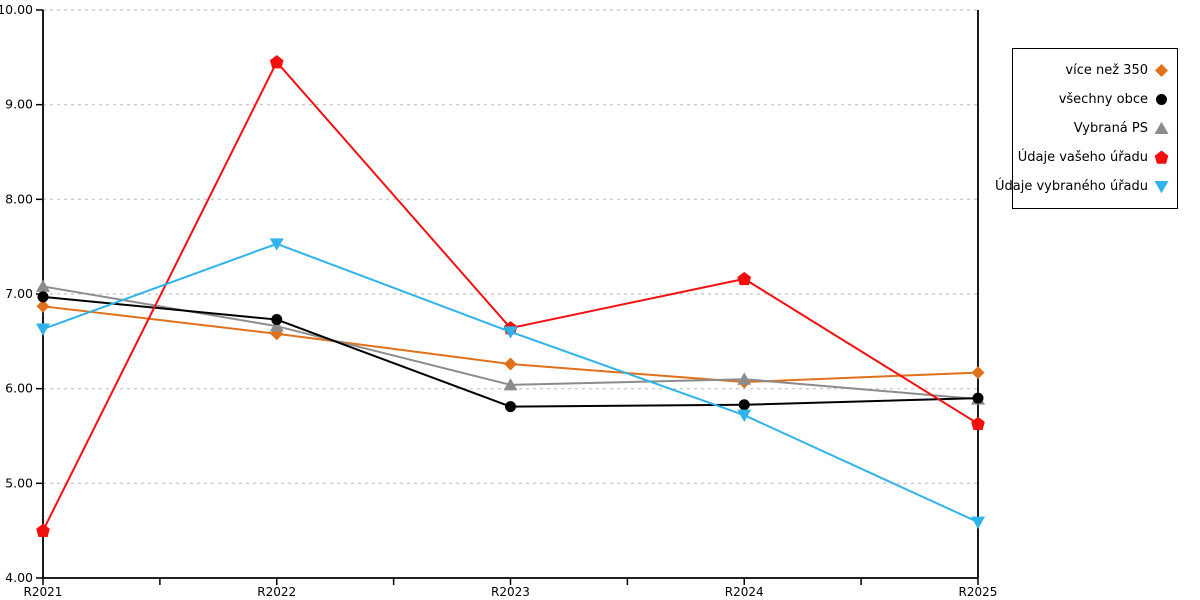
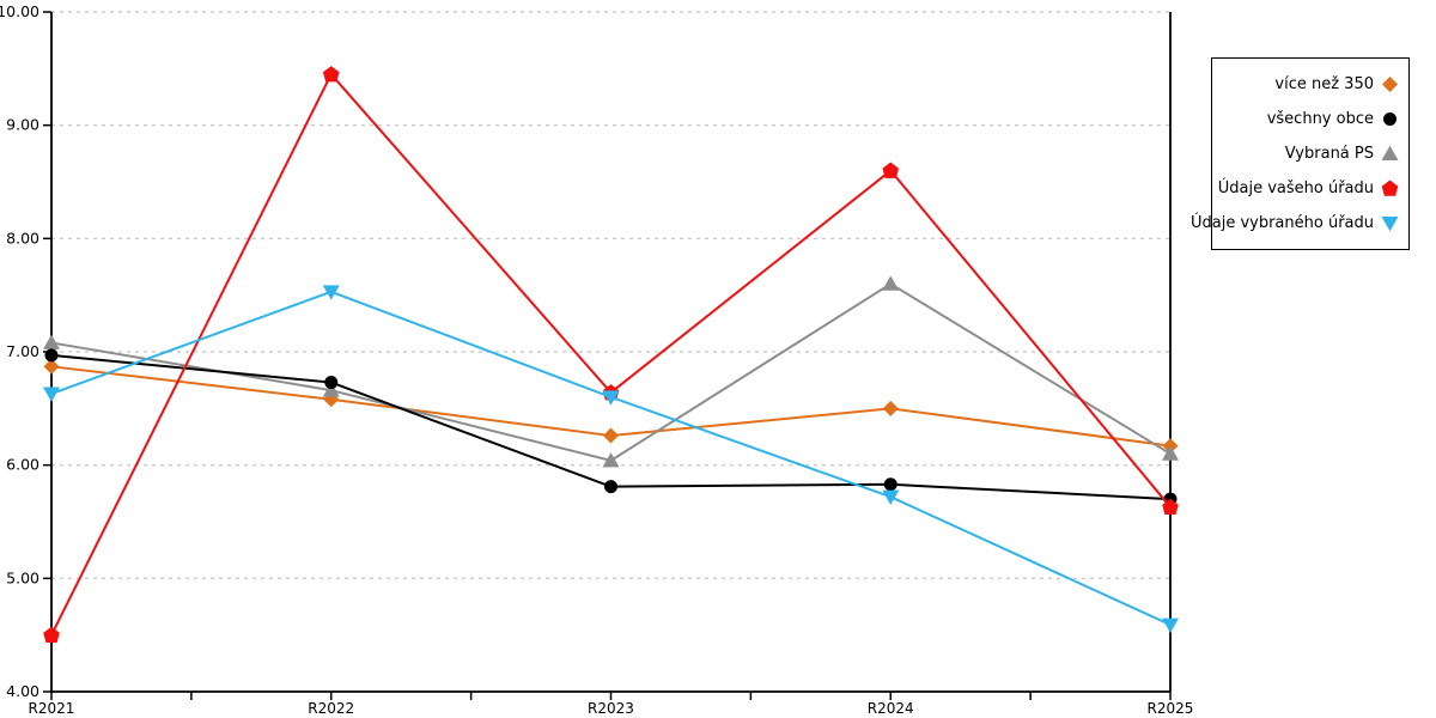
více než 350/R2024: 6.1 -> 6.5
Vybraná PS/R2024: 6.1 -> 7.6
Údaje vašeho úřadu/R2024: 7.2 -> 8.6
všechny obce/R2025: 5.9 -> 5.7
Vybraná PS/R2025: 5.9 -> 6.1
